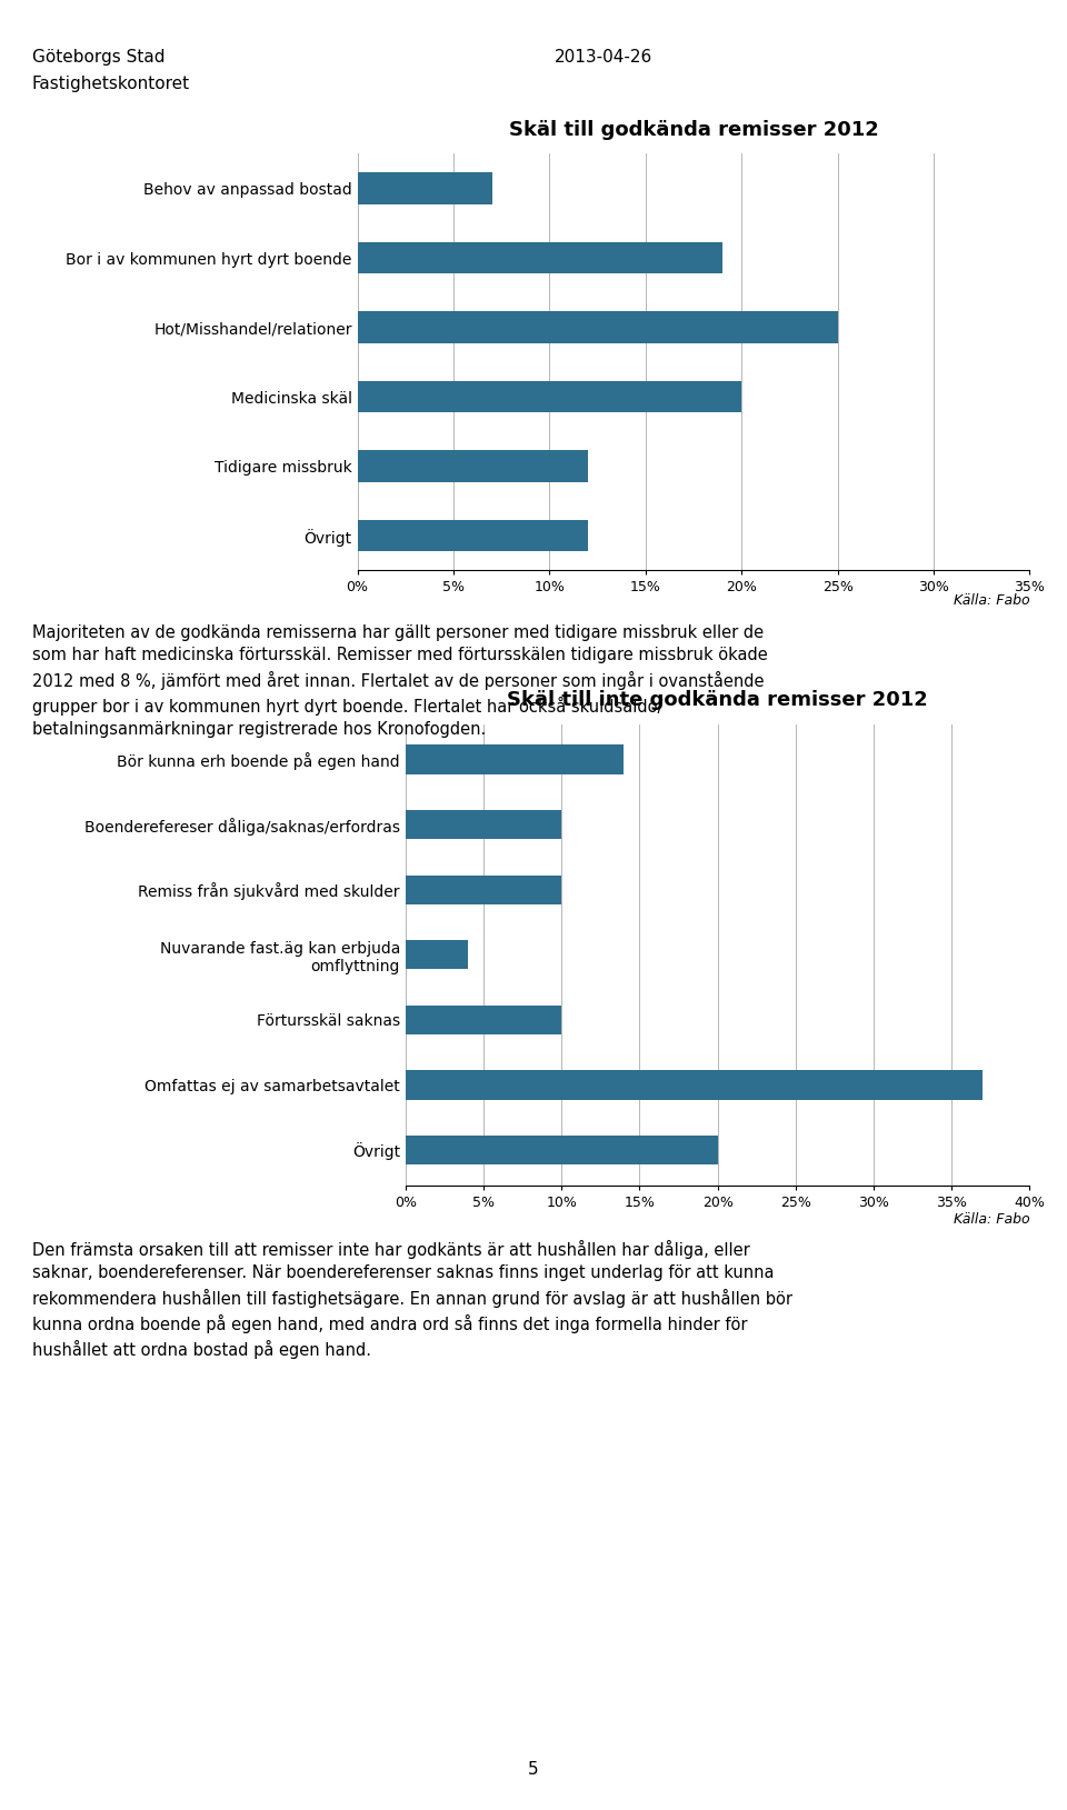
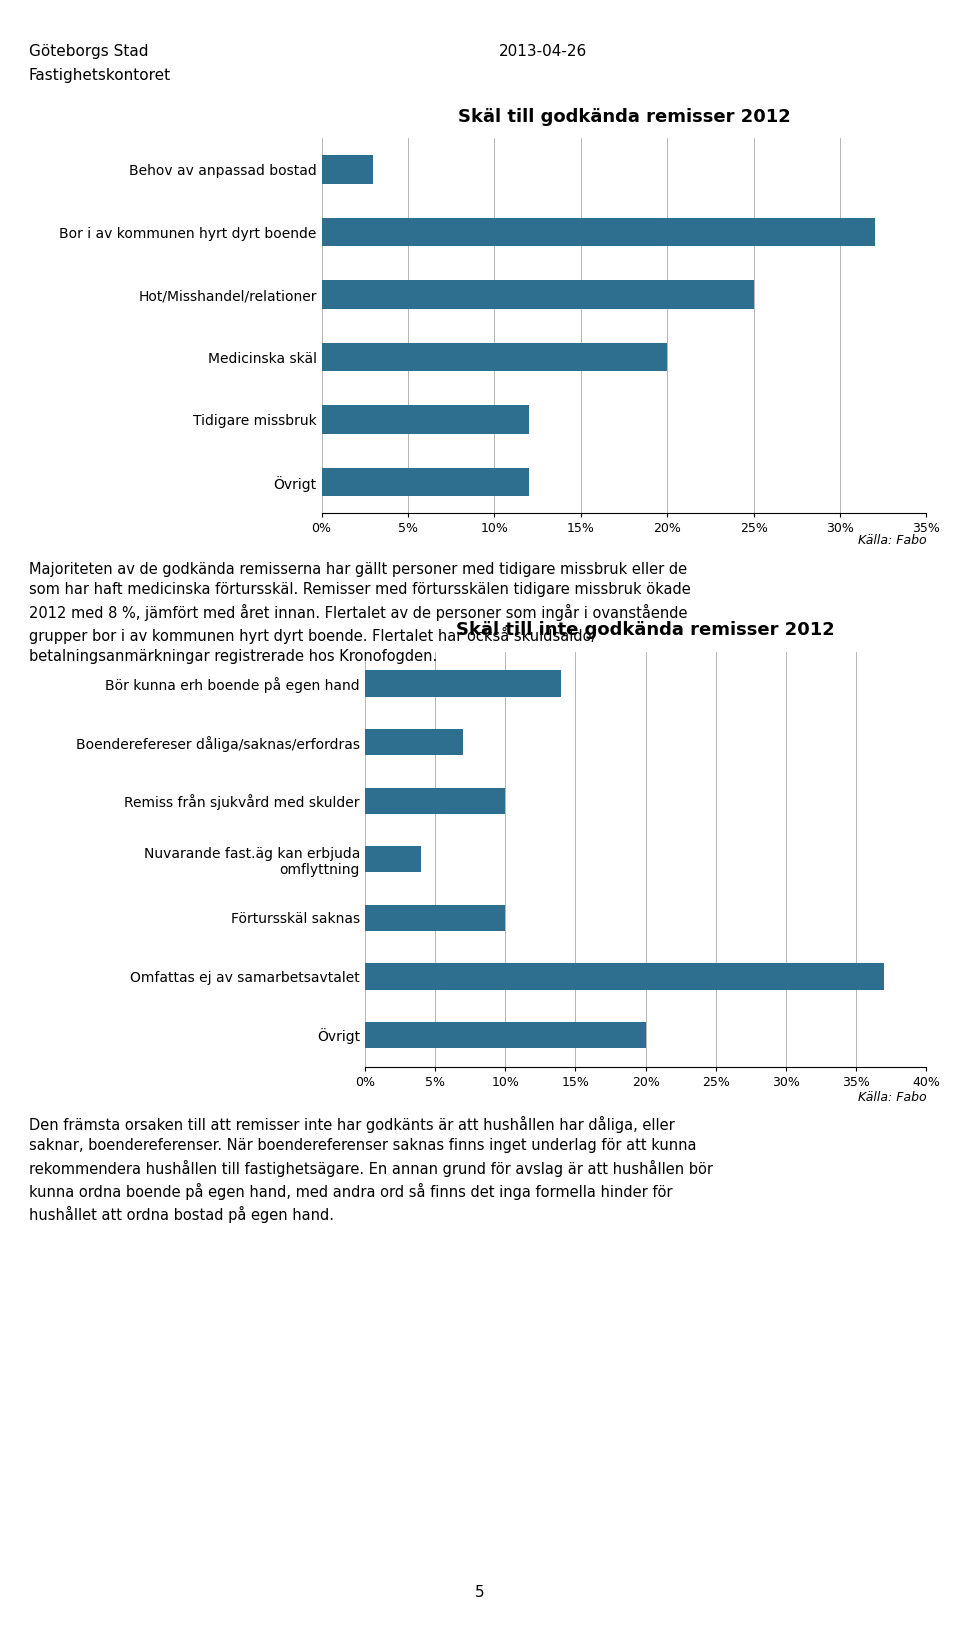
Skäl till godkända remisser 2012/Behov av anpassad bostad: 7% -> 3%
Skäl till godkända remisser 2012/Bor i av kommunen hyrt dyrt boende: 19% -> 32%
Boenderefereser dåliga/saknas/erfordras: 10% -> 7%
